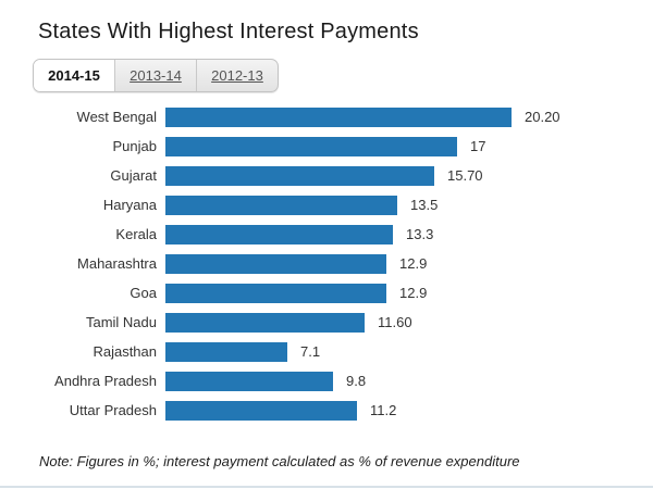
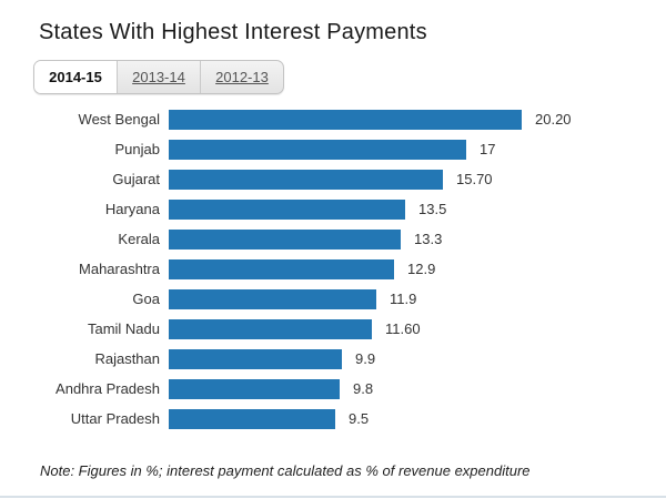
Goa: 12.9 -> 11.9
Rajasthan: 7.1 -> 9.9
Uttar Pradesh: 11.2 -> 9.5
